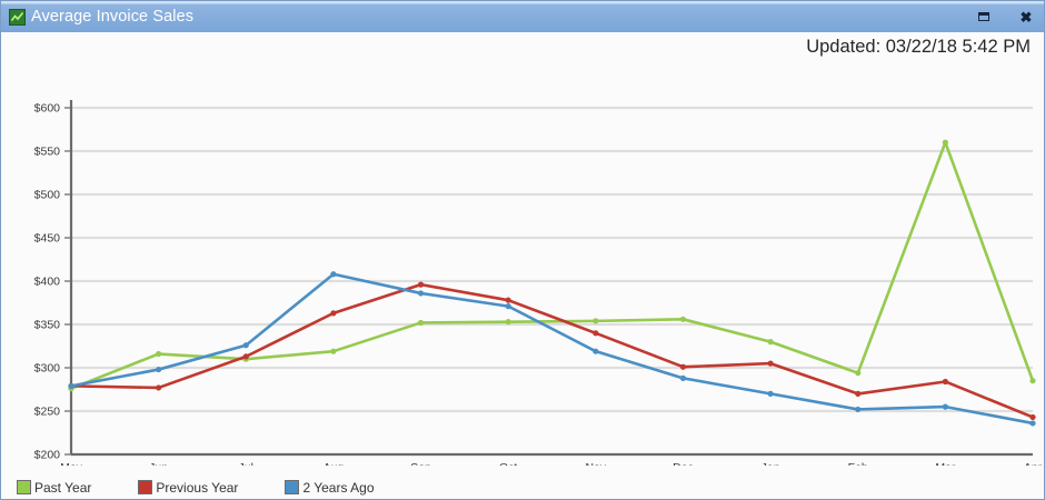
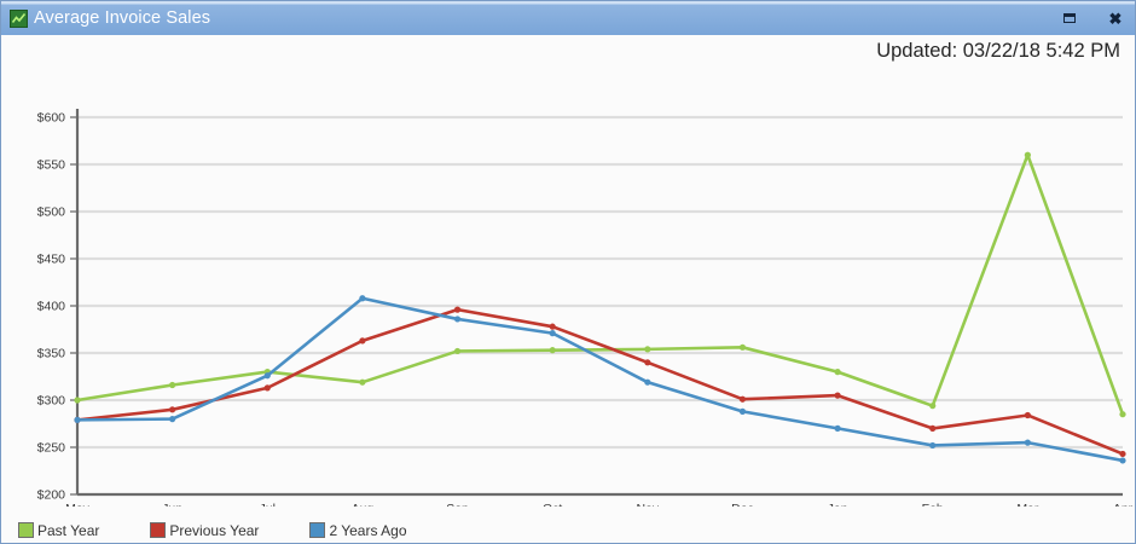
Past Year/May: $280 -> $300
Previous Year/Jun: $280 -> $290
2 Years Ago/Jun: $300 -> $280
Past Year/Jul: $310 -> $330
